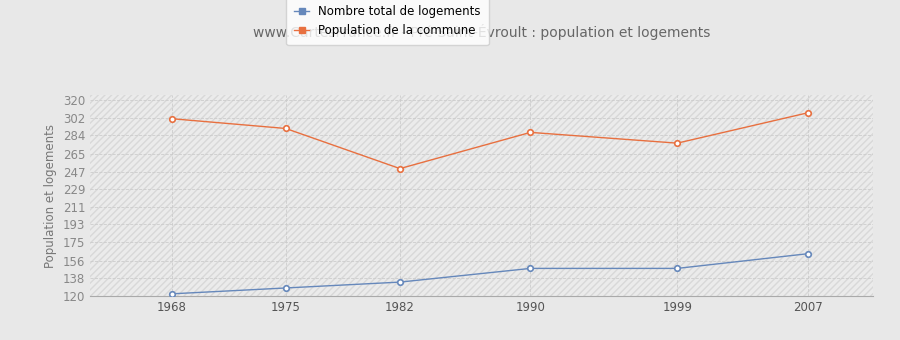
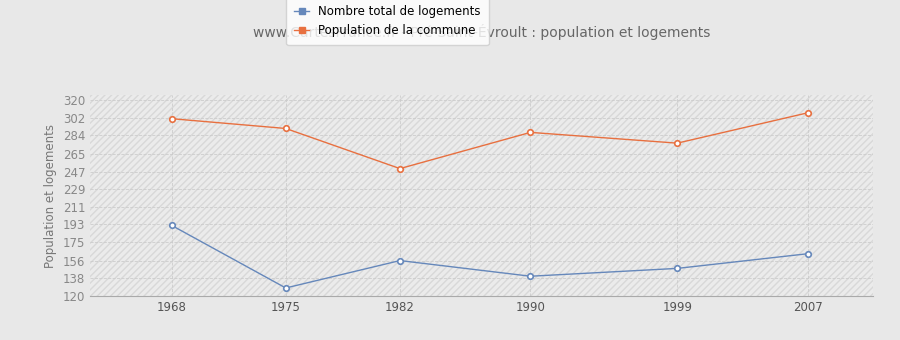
Nombre total de logements/1968: 122 -> 192
Nombre total de logements/1982: 134 -> 156
Nombre total de logements/1990: 148 -> 140
